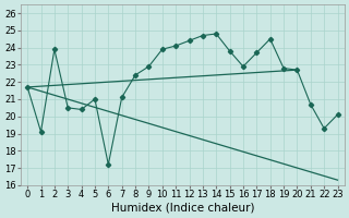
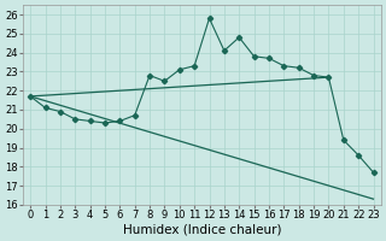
1: 19.1 -> 21.1
2: 23.9 -> 20.9
5: 21.0 -> 20.3
6: 17.2 -> 20.4
7: 21.1 -> 20.7
8: 22.4 -> 22.8
9: 22.9 -> 22.5
10: 23.9 -> 23.1
11: 24.1 -> 23.3
12: 24.4 -> 25.8
13: 24.7 -> 24.1
16: 22.9 -> 23.7
17: 23.7 -> 23.3
18: 24.5 -> 23.2
21: 20.7 -> 19.4
22: 19.3 -> 18.6
23: 20.1 -> 17.7
